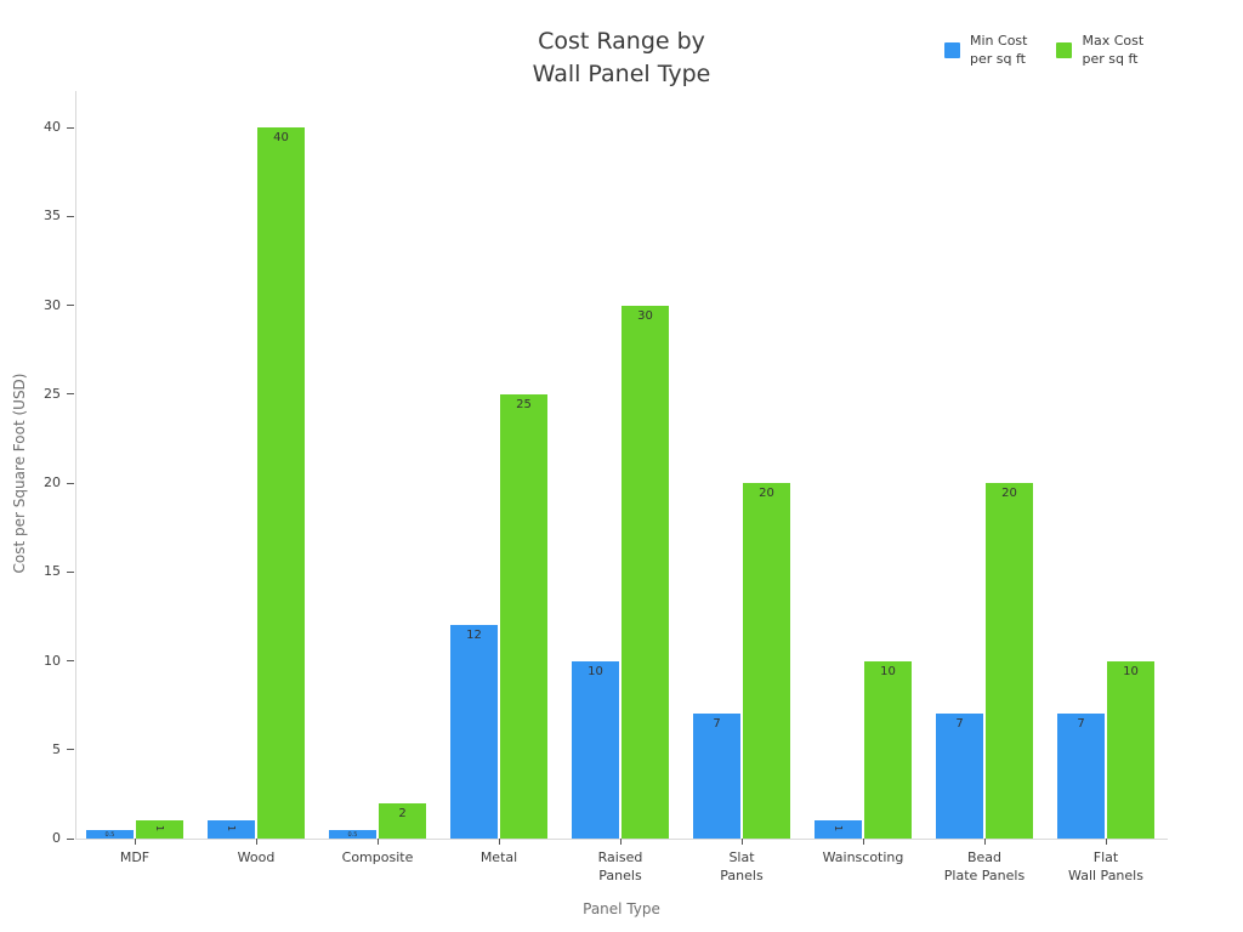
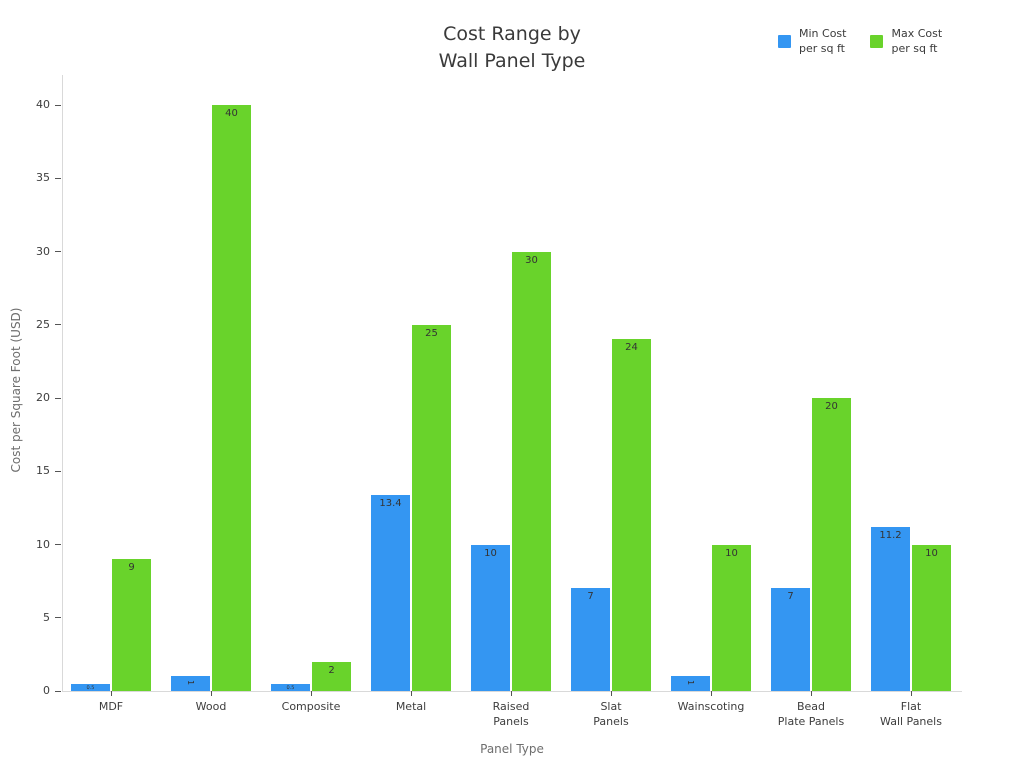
Max Cost per sq ft/MDF: 1 -> 9
Min Cost per sq ft/Metal: 12 -> 13.4
Max Cost per sq ft/Slat Panels: 20 -> 24
Min Cost per sq ft/Flat Wall Panels: 7 -> 11.2
